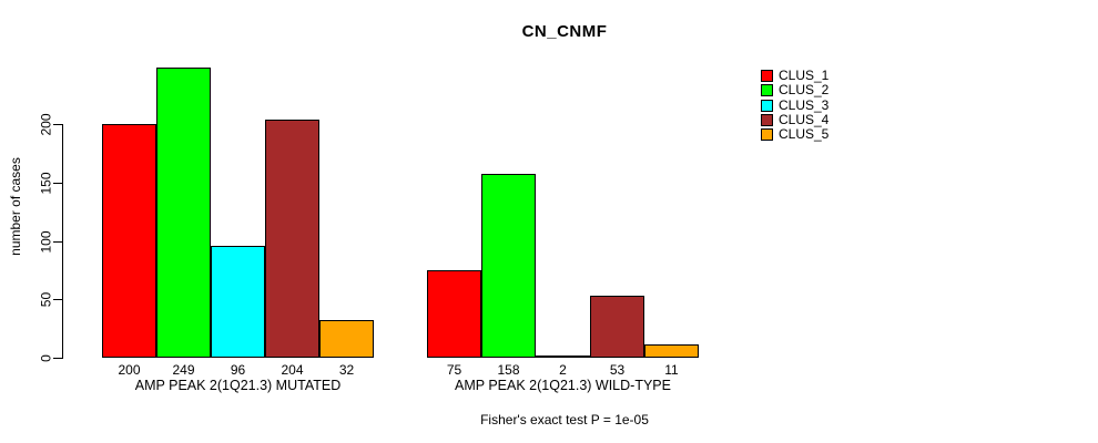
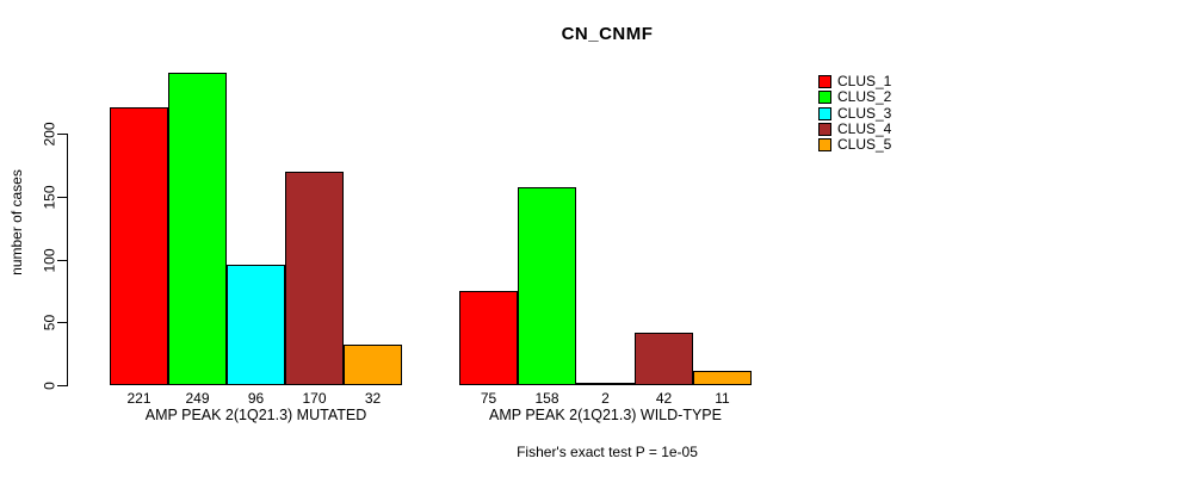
CLUS_1/AMP PEAK 2(1Q21.3) MUTATED: 200 -> 221
CLUS_4/AMP PEAK 2(1Q21.3) MUTATED: 204 -> 170
CLUS_4/AMP PEAK 2(1Q21.3) WILD-TYPE: 53 -> 42
